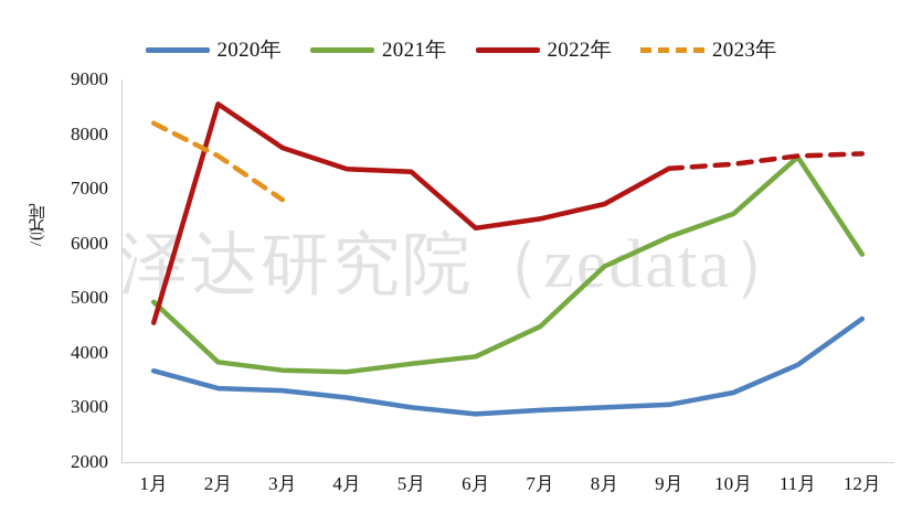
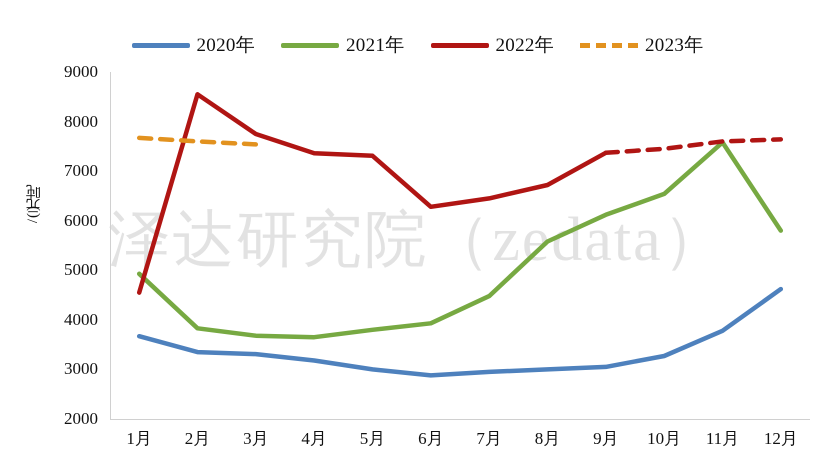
2023年/1月: 8200 -> 7700
2023年/3月: 6800 -> 7500
